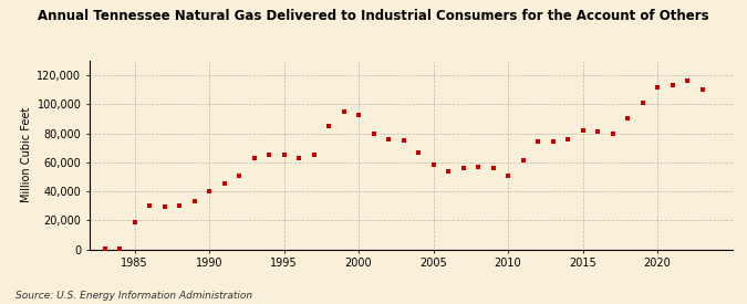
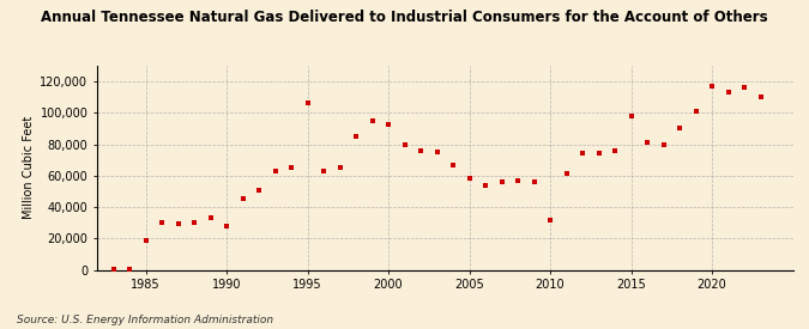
1990: 40,000 -> 28,000
1995: 65,000 -> 106,000
2010: 51,000 -> 32,000
2015: 82,000 -> 98,000
2020: 112,000 -> 117,000
